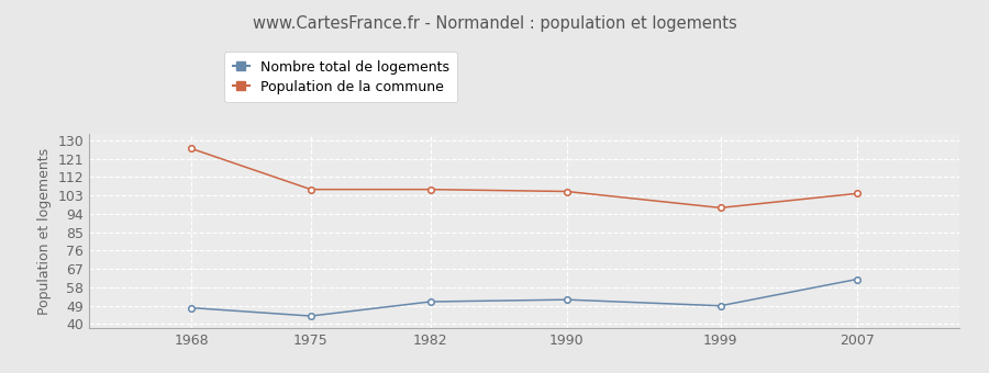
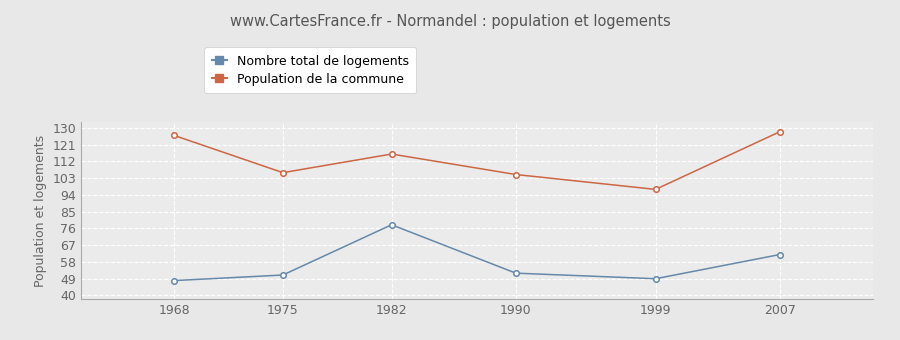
Nombre total de logements/1975: 44 -> 51
Nombre total de logements/1982: 51 -> 78
Population de la commune/1982: 106 -> 116
Population de la commune/2007: 104 -> 128
